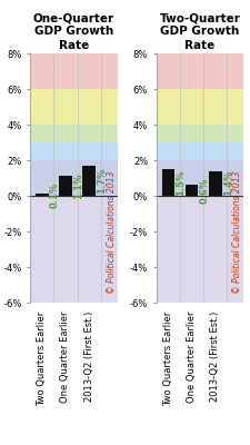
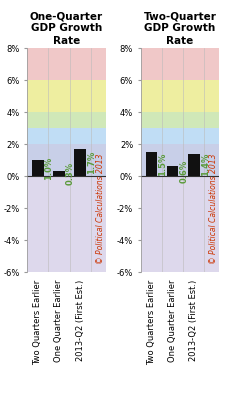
One-Quarter GDP Growth Rate/Two Quarters Earlier: 0.1% -> 1.0%
One-Quarter GDP Growth Rate/One Quarter Earlier: 1.1% -> 0.3%
